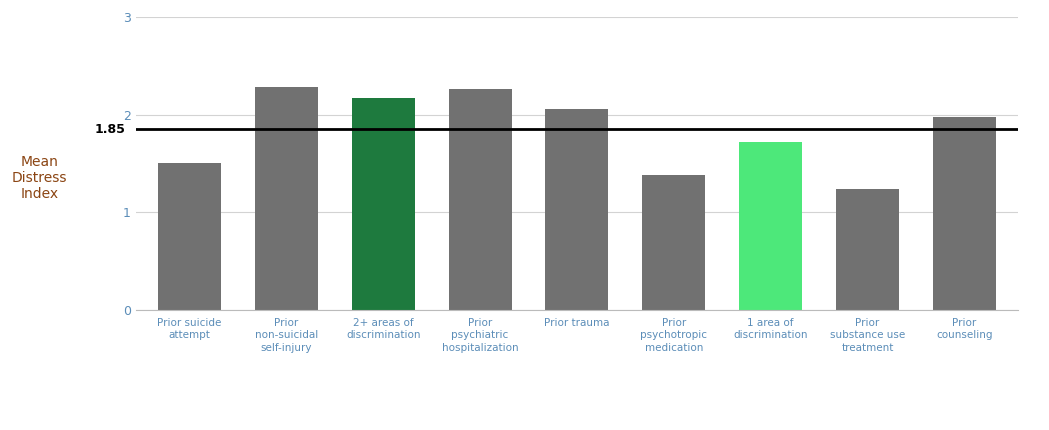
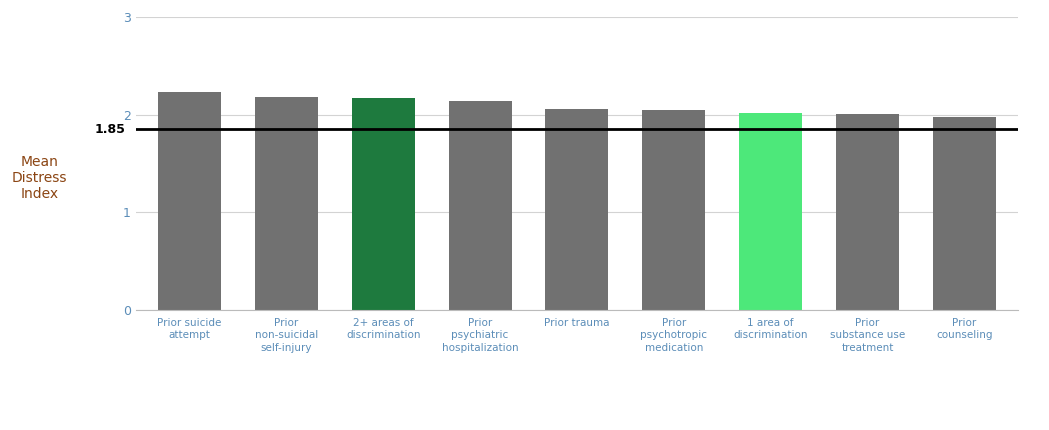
Prior suicide attempt: 1.50 -> 2.23
Prior non-suicidal self-injury: 2.28 -> 2.18
Prior psychiatric hospitalization: 2.26 -> 2.14
Prior psychotropic medication: 1.38 -> 2.05
1 area of discrimination: 1.72 -> 2.02
Prior substance use treatment: 1.24 -> 2.01
